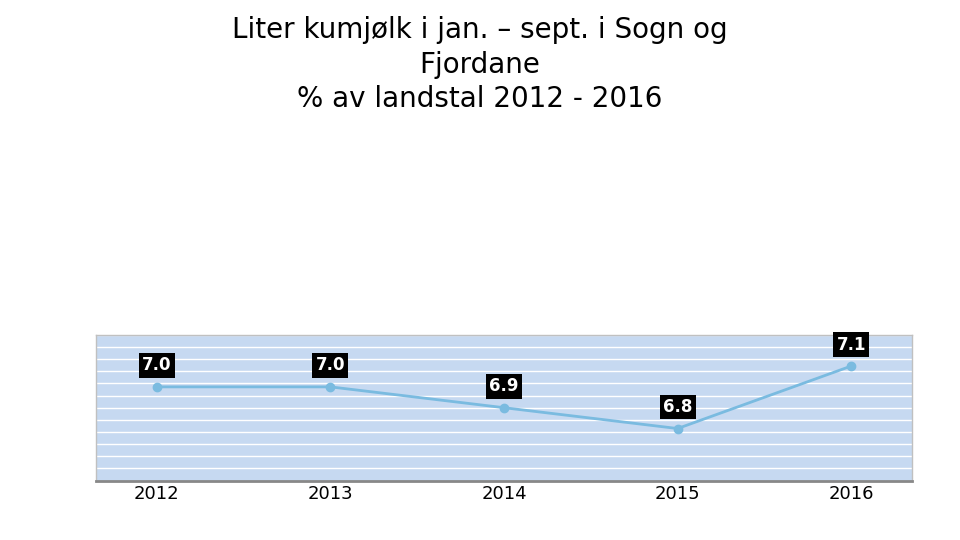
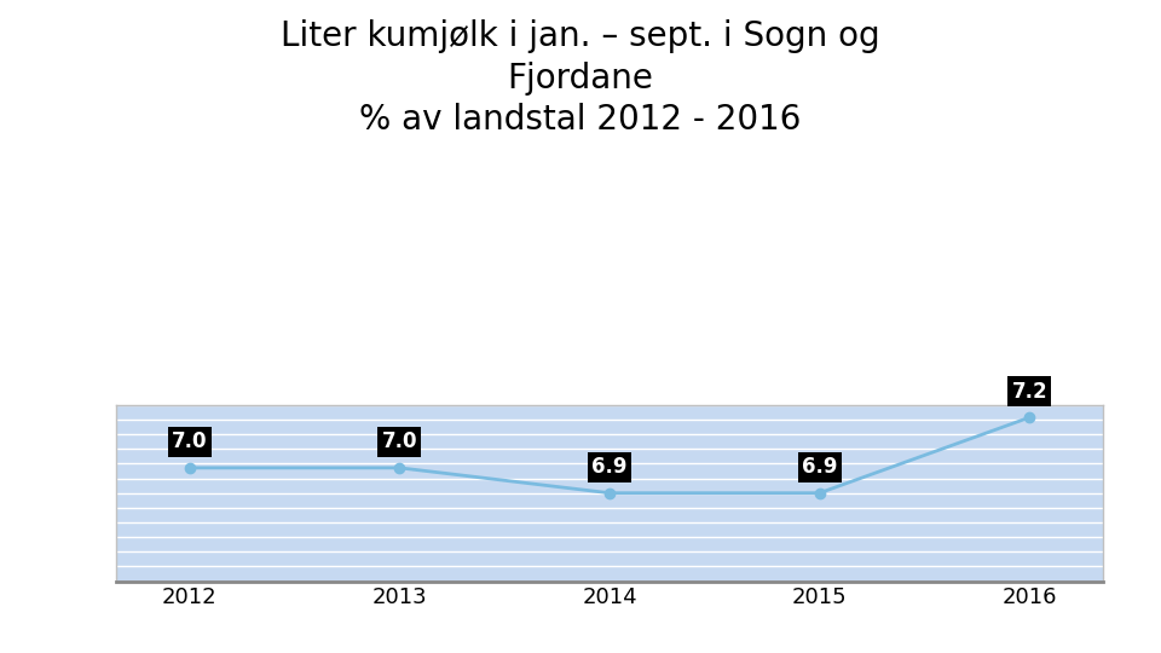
2015: 6.8 -> 6.9
2016: 7.1 -> 7.2
